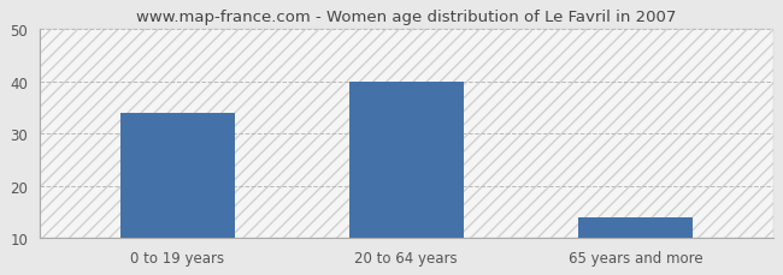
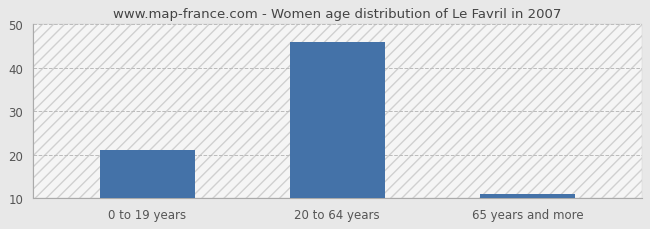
0 to 19 years: 34 -> 21
20 to 64 years: 40 -> 46
65 years and more: 14 -> 11
